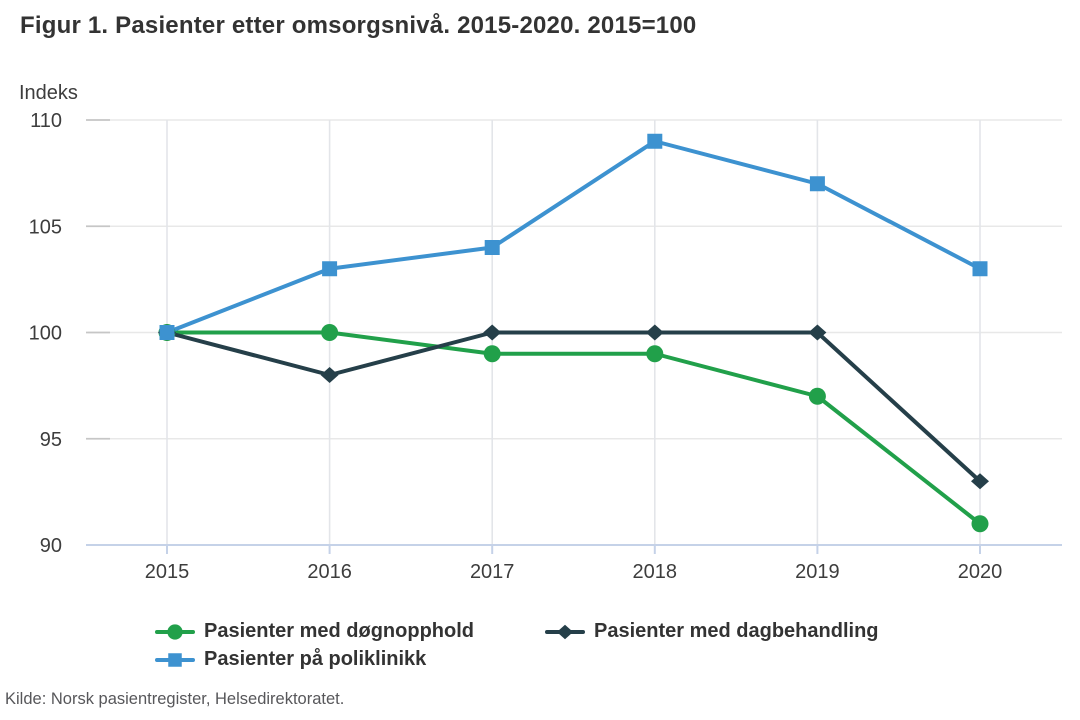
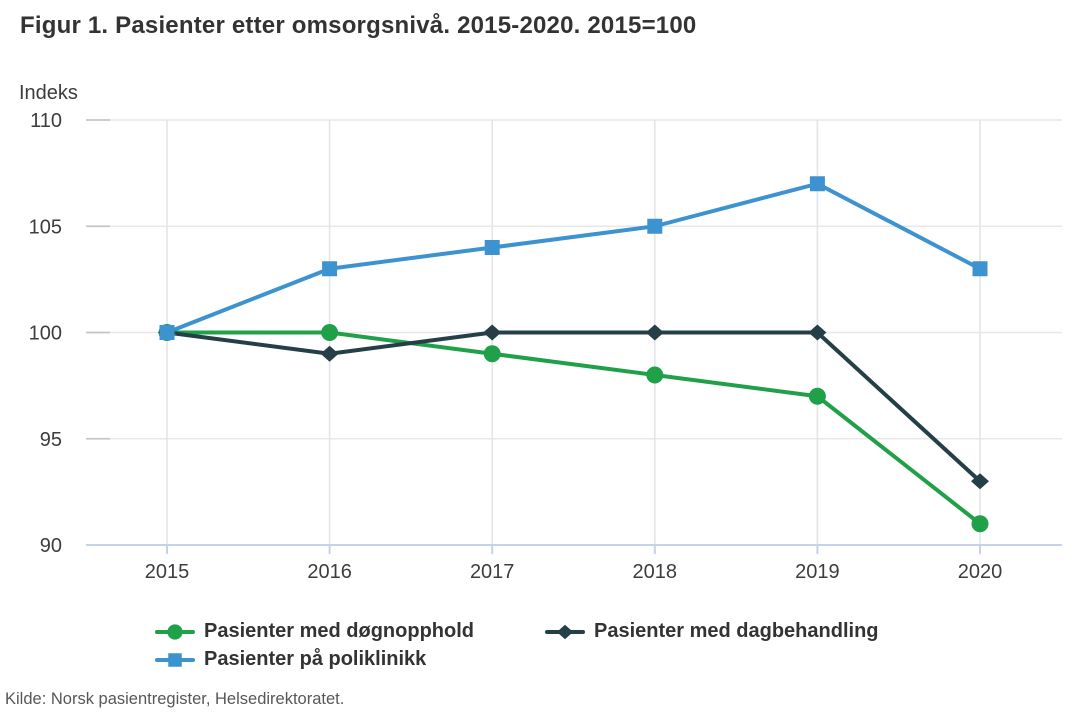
Pasienter med dagbehandling/2016: 98 -> 99
Pasienter med døgnopphold/2018: 99 -> 98
Pasienter på poliklinikk/2018: 109 -> 105
